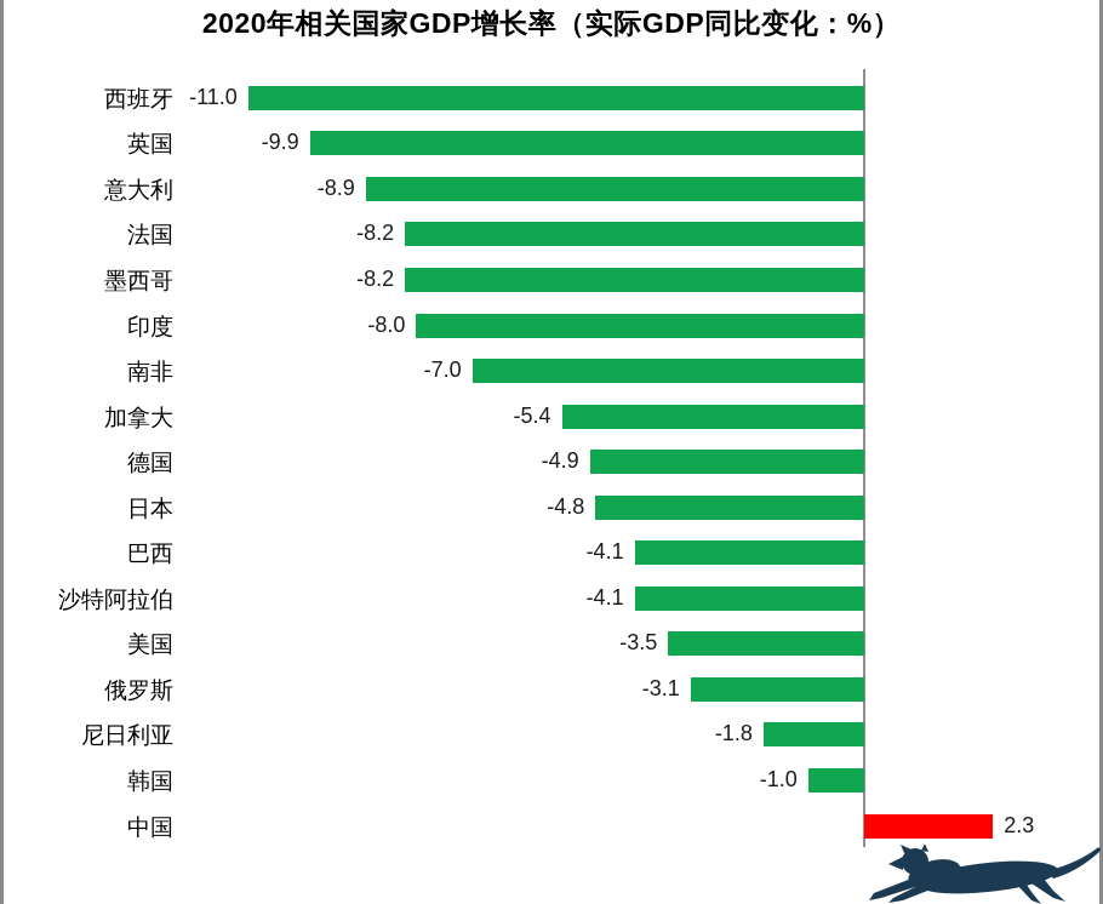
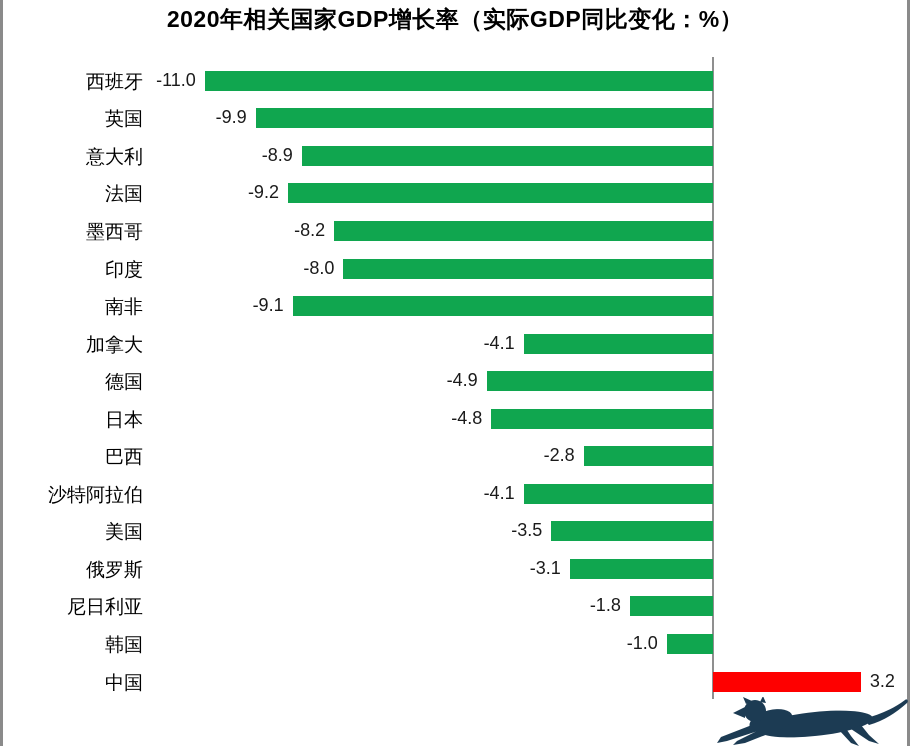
法国: -8.2 -> -9.2
南非: -7.0 -> -9.1
加拿大: -5.4 -> -4.1
巴西: -4.1 -> -2.8
中国: 2.3 -> 3.2
